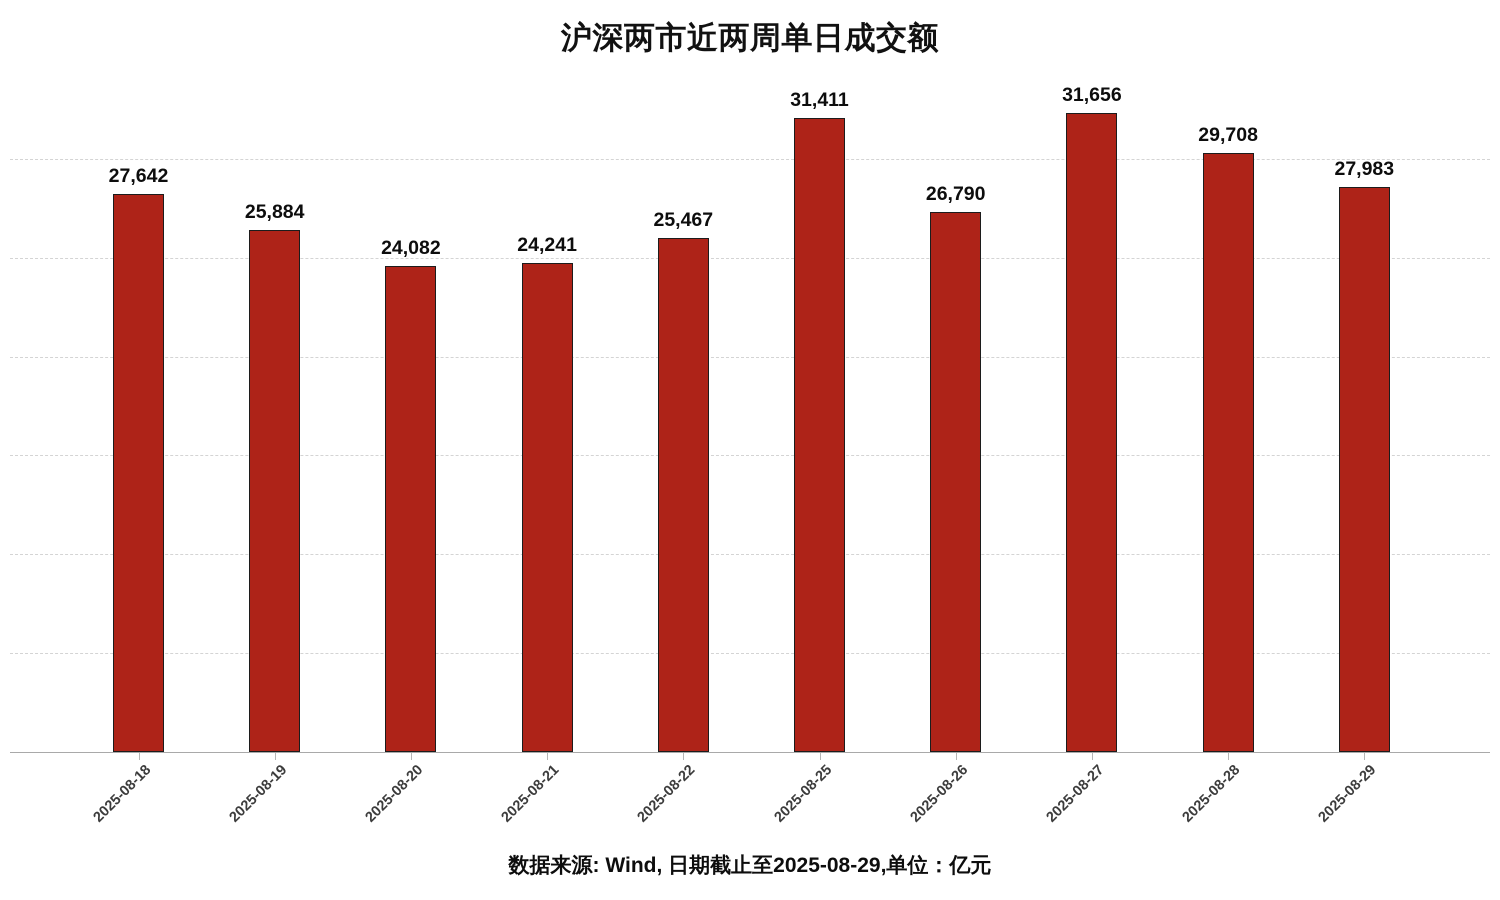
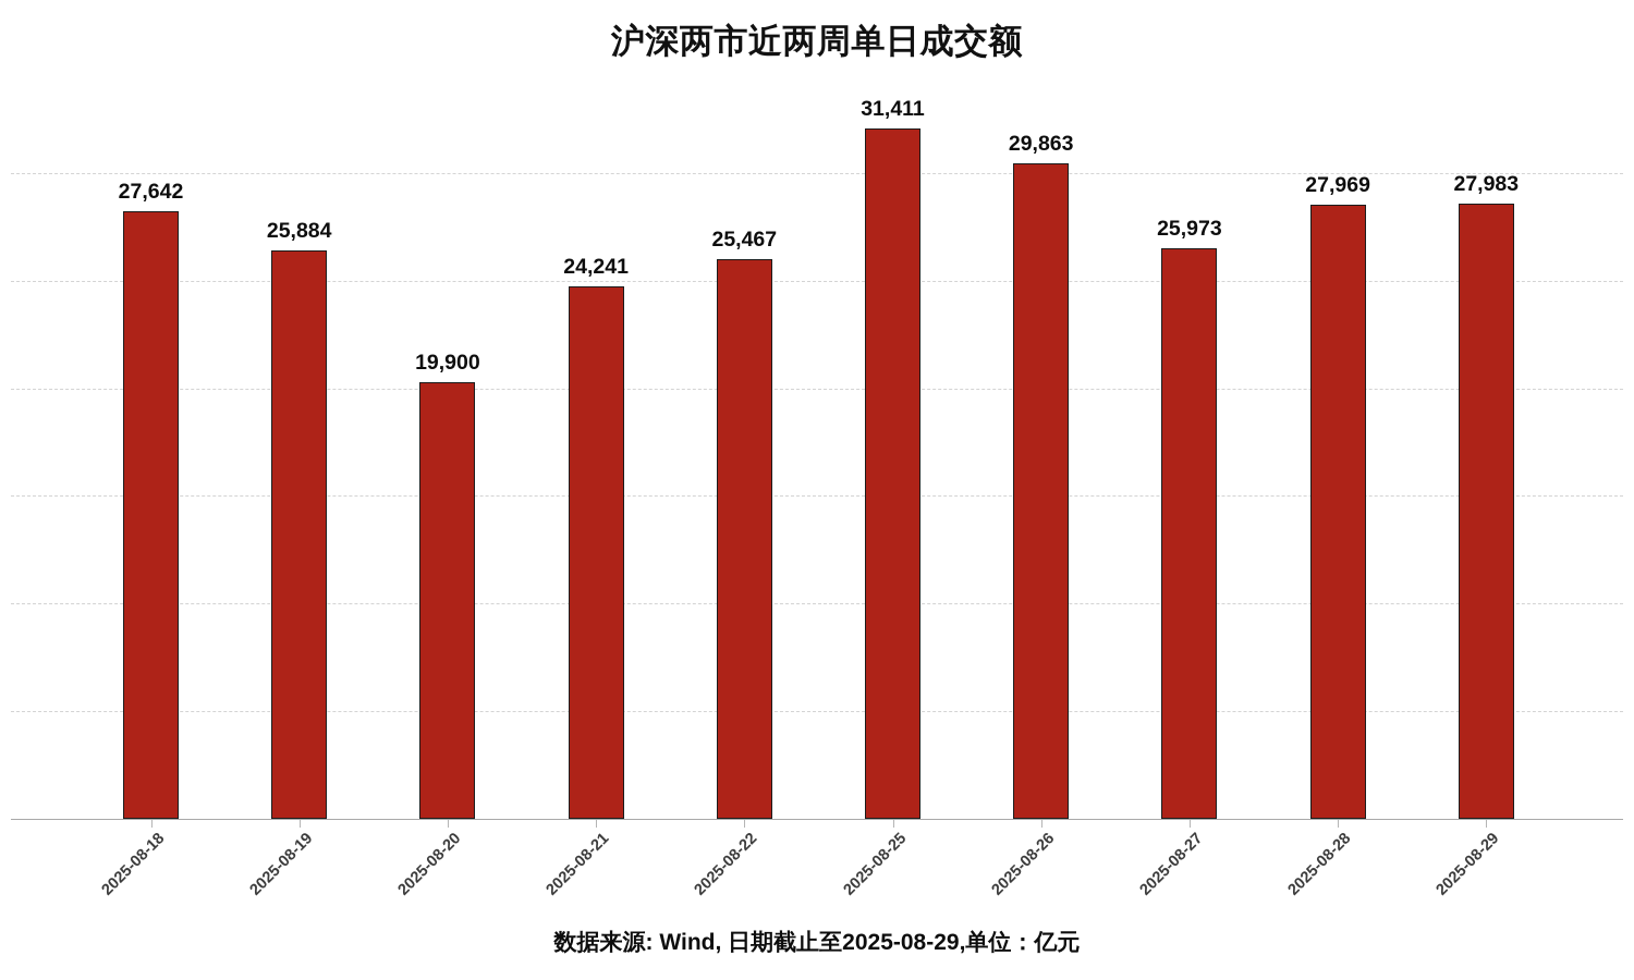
2025-08-20: 24,082 -> 19,900
2025-08-26: 26,790 -> 29,863
2025-08-27: 31,656 -> 25,973
2025-08-28: 29,708 -> 27,969
